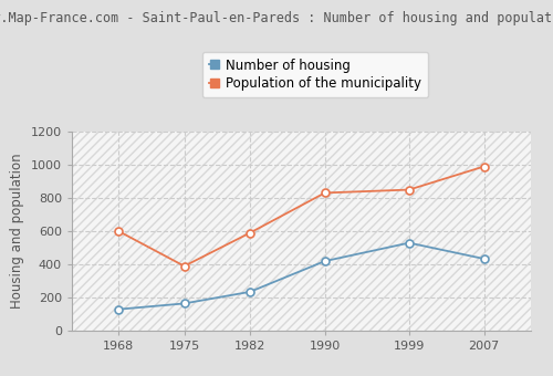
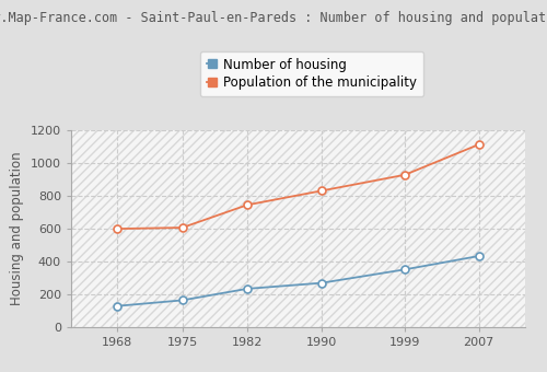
Population of the municipality/1975: 390 -> 610
Population of the municipality/1982: 590 -> 740
Number of housing/1990: 420 -> 270
Number of housing/1999: 530 -> 350
Population of the municipality/1999: 850 -> 930
Population of the municipality/2007: 990 -> 1110
